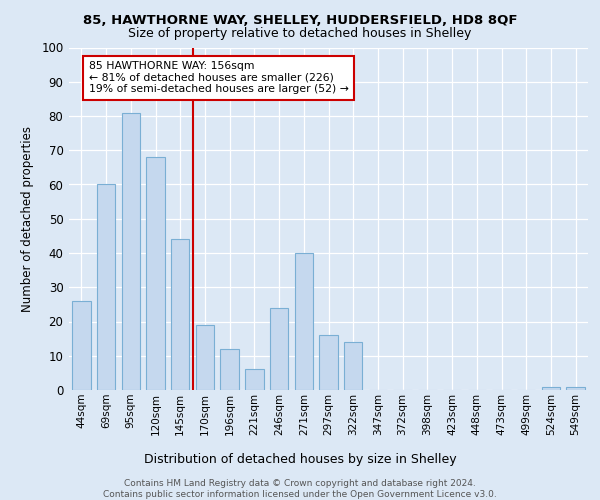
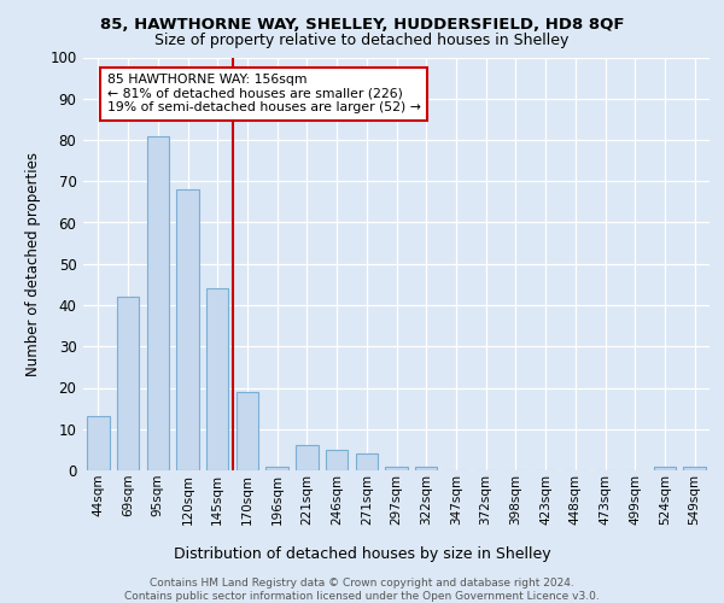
44sqm: 26 -> 13
69sqm: 60 -> 42
196sqm: 12 -> 1
246sqm: 24 -> 5
271sqm: 40 -> 4
297sqm: 16 -> 1
322sqm: 14 -> 1
